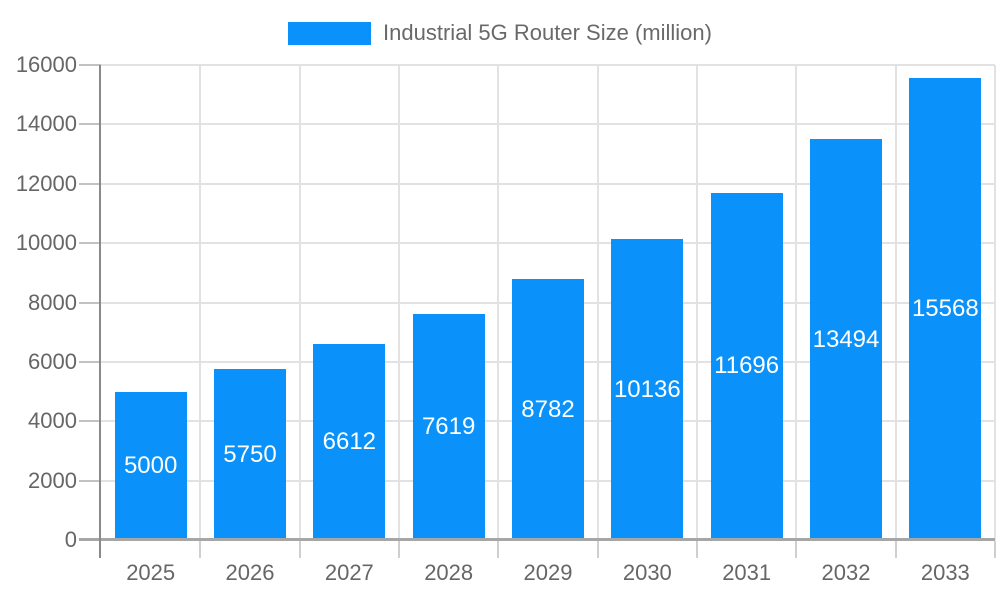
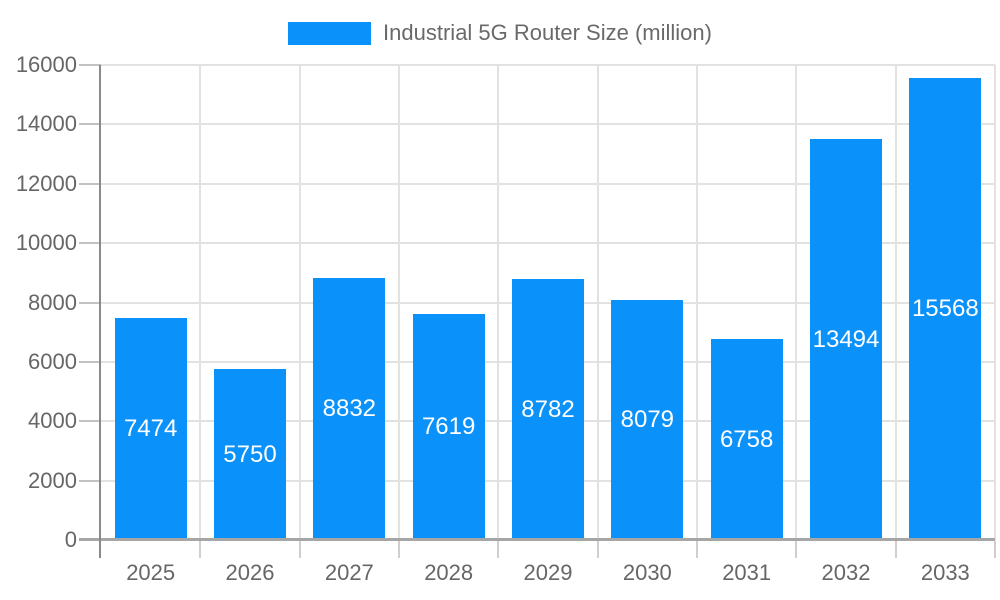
2025: 5000 -> 7474
2027: 6612 -> 8832
2030: 10136 -> 8079
2031: 11696 -> 6758
